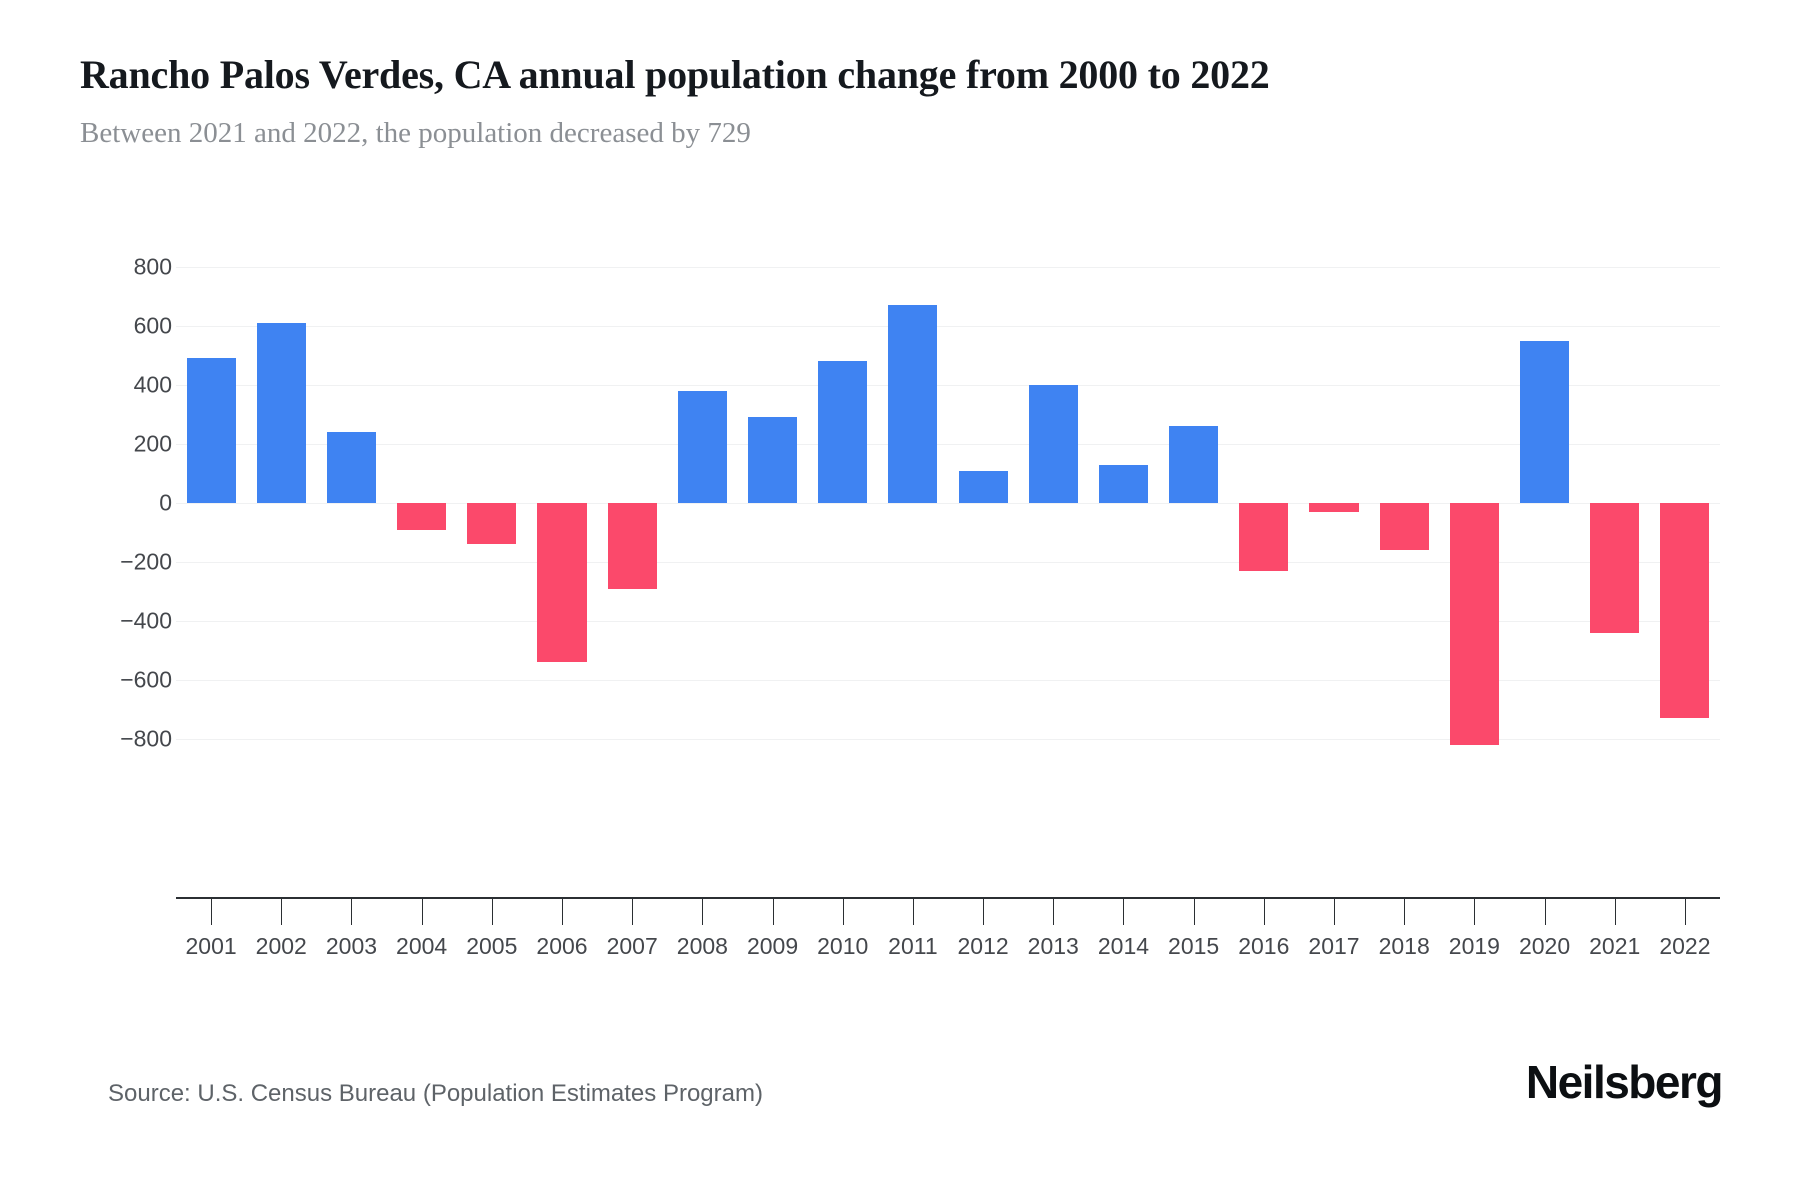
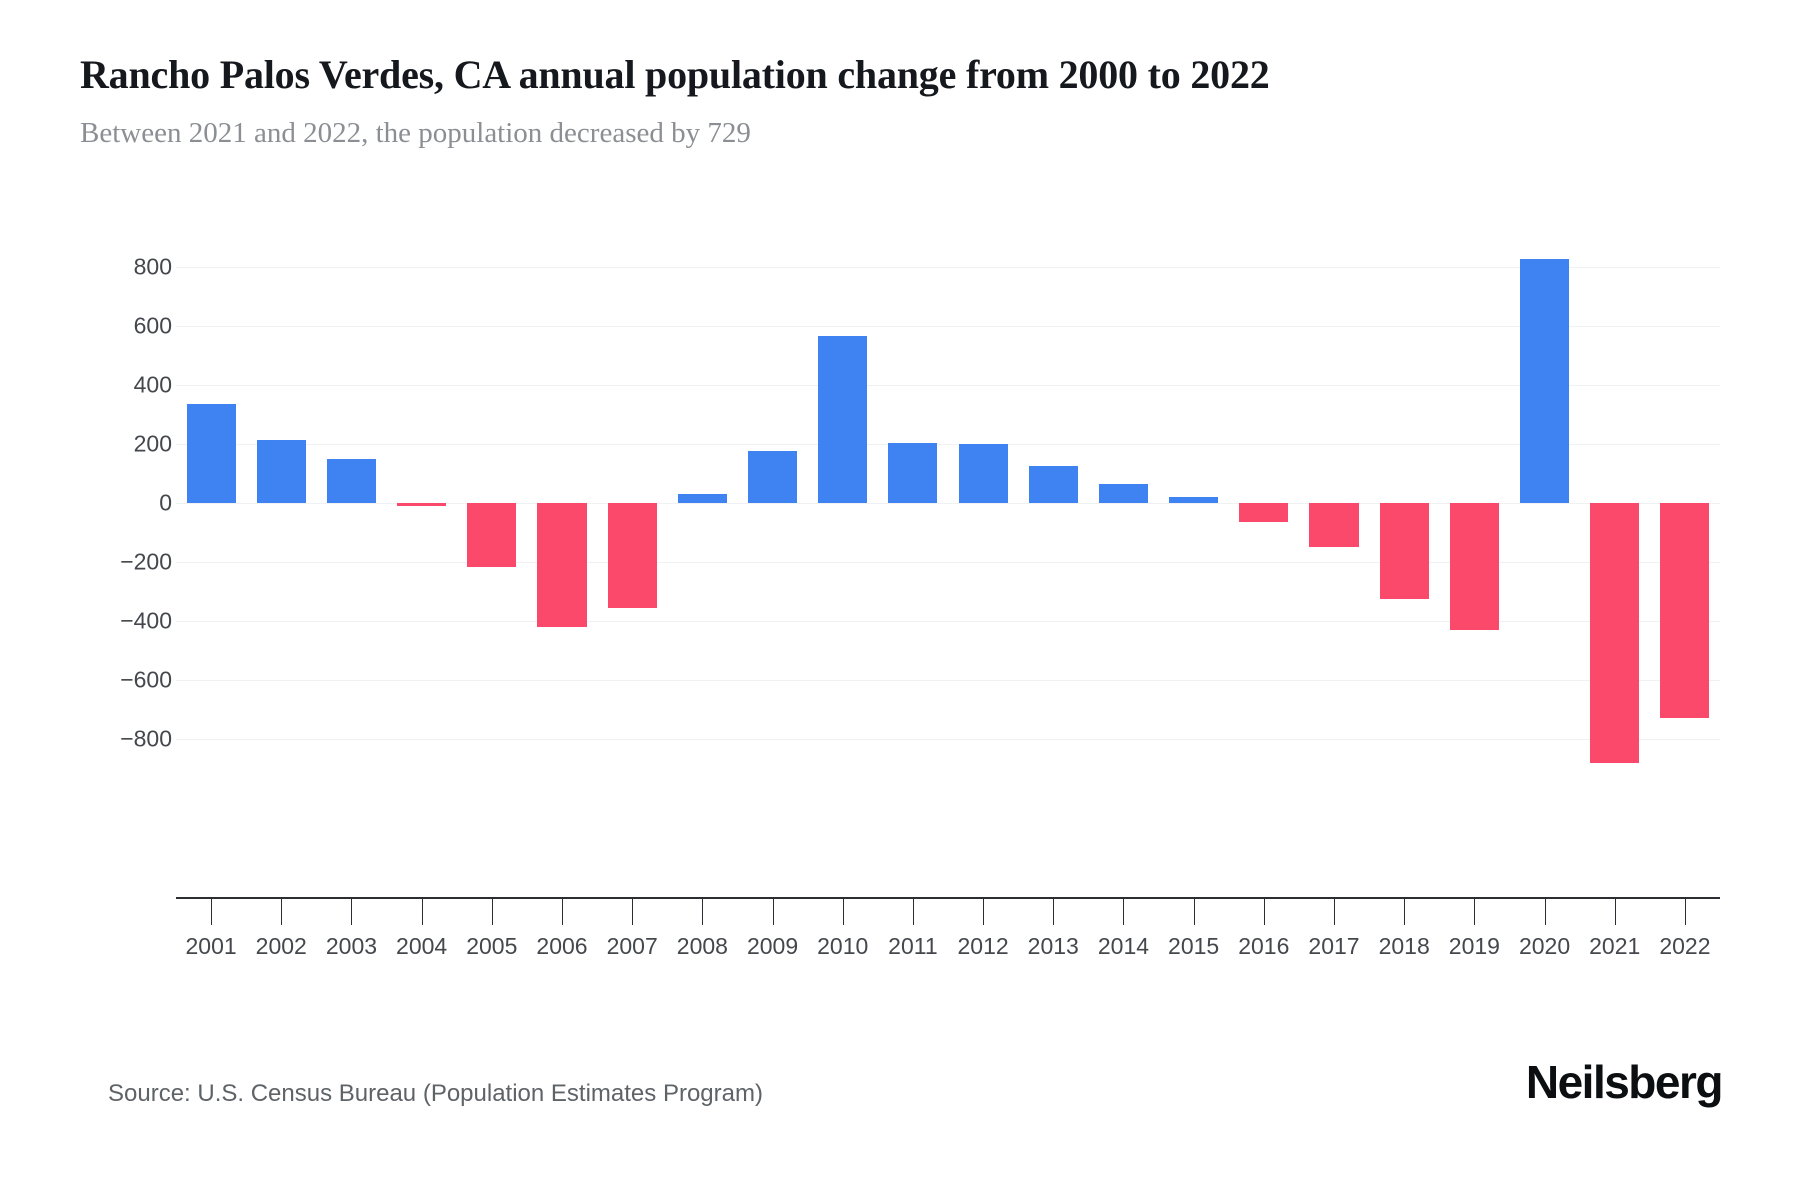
2001: 490 -> 340
2002: 610 -> 220
2003: 240 -> 150
2004: -90 -> -10
2005: -140 -> -220
2006: -540 -> -420
2007: -290 -> -360
2008: 380 -> 30
2009: 290 -> 180
2010: 480 -> 560
2011: 670 -> 200
2012: 110 -> 200
2013: 400 -> 120
2014: 130 -> 60
2015: 260 -> 20
2016: -230 -> -60
2017: -30 -> -150
2018: -160 -> -320
2019: -820 -> -430
2020: 550 -> 830
2021: -440 -> -880
